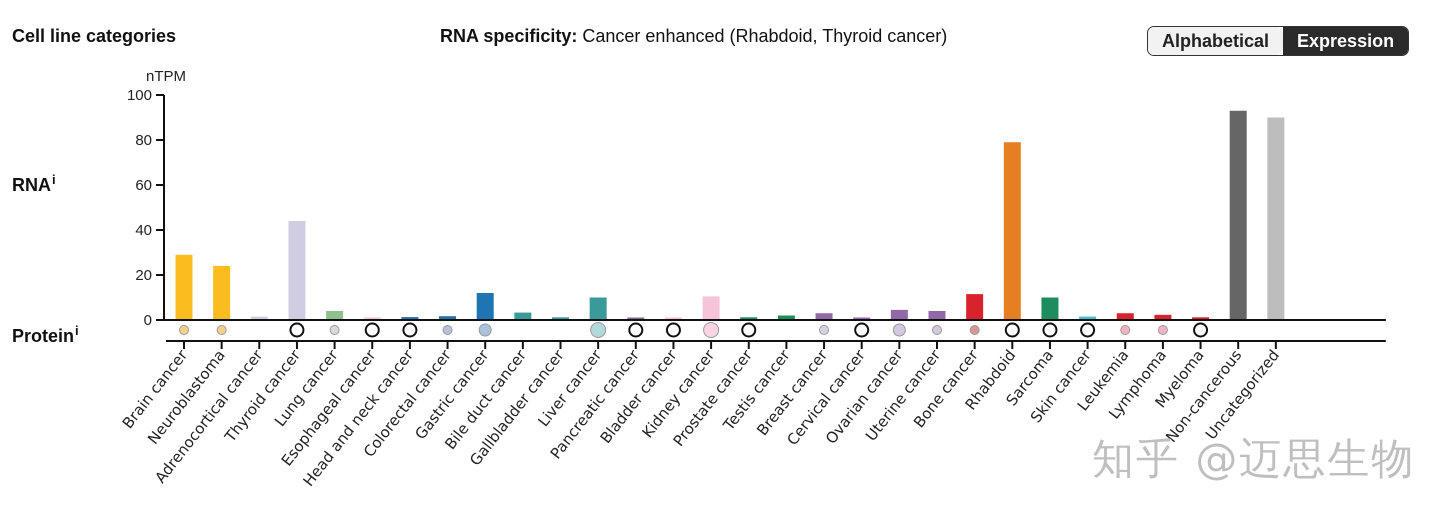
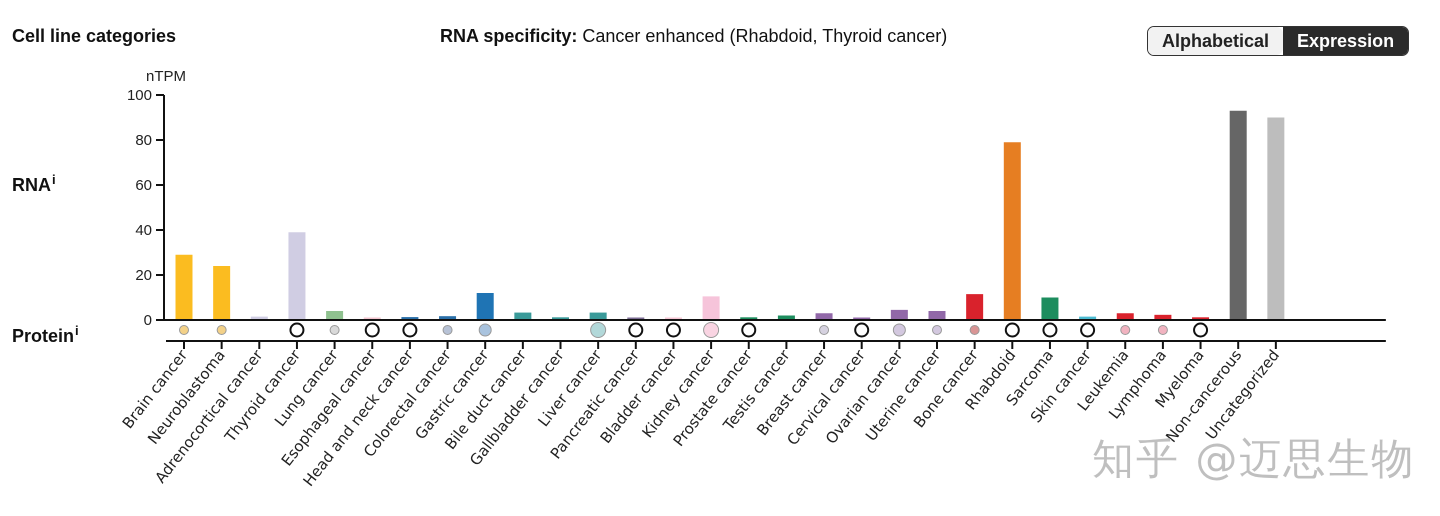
Thyroid cancer: 44 -> 39
Liver cancer: 10 -> 3
